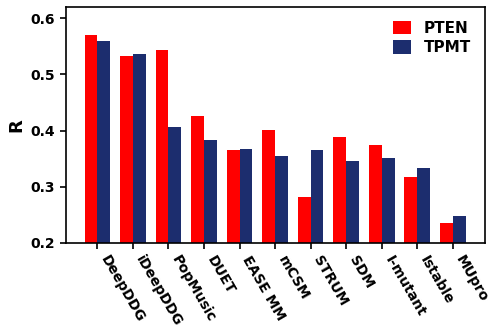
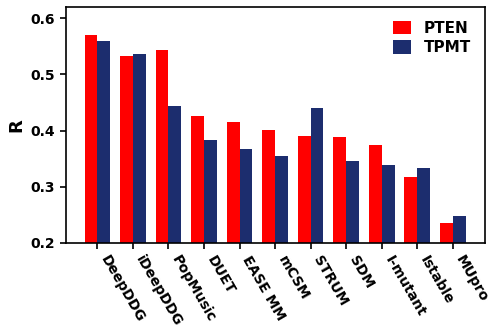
TPMT/PopMusic: 0.406 -> 0.443
PTEN/EASE MM: 0.366 -> 0.415
PTEN/STRUM: 0.282 -> 0.390
TPMT/STRUM: 0.366 -> 0.440
TPMT/I-mutant: 0.352 -> 0.338
